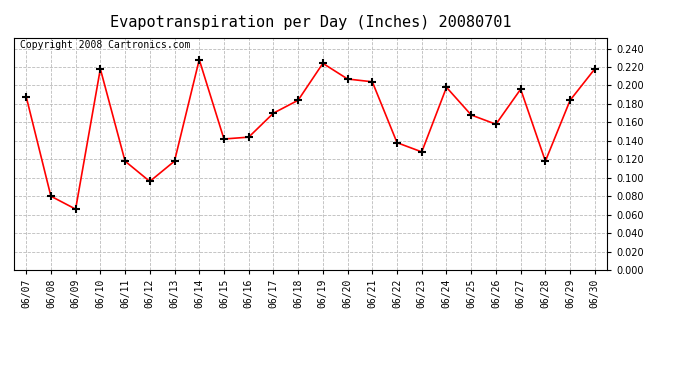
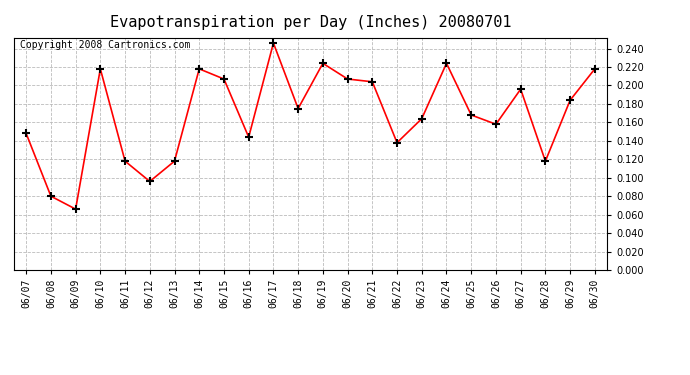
06/07: 0.188 -> 0.148
06/14: 0.228 -> 0.218
06/15: 0.142 -> 0.207
06/17: 0.170 -> 0.246
06/18: 0.184 -> 0.175
06/23: 0.128 -> 0.164
06/24: 0.198 -> 0.224
